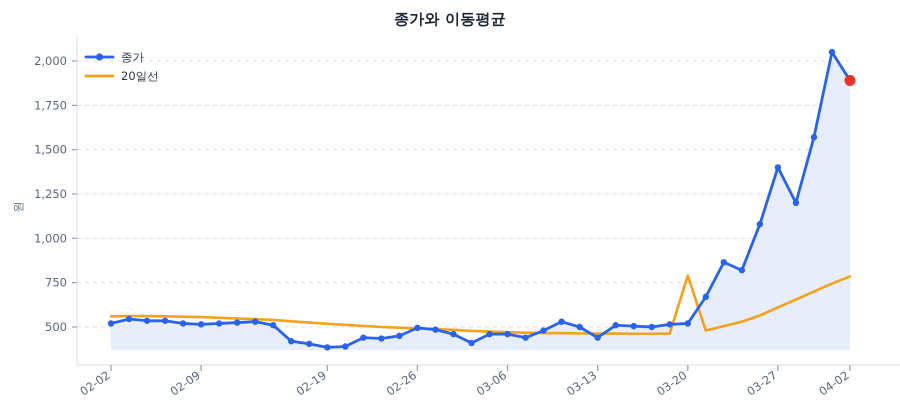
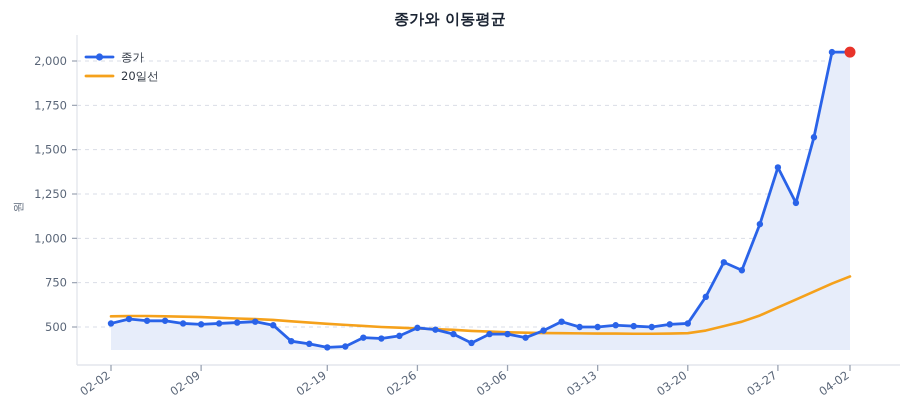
종가/03-13: 440 -> 500
20일선/03-20: 790 -> 460
종가/04-02: 1890 -> 2050
